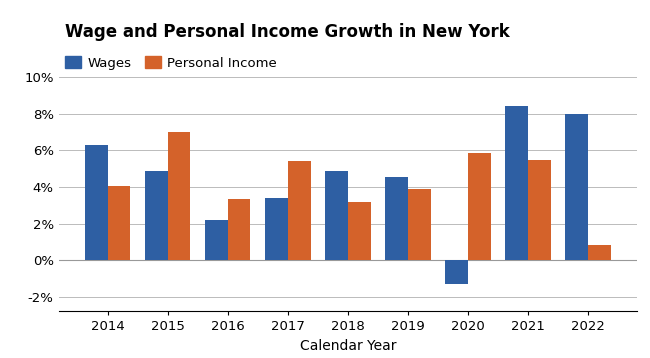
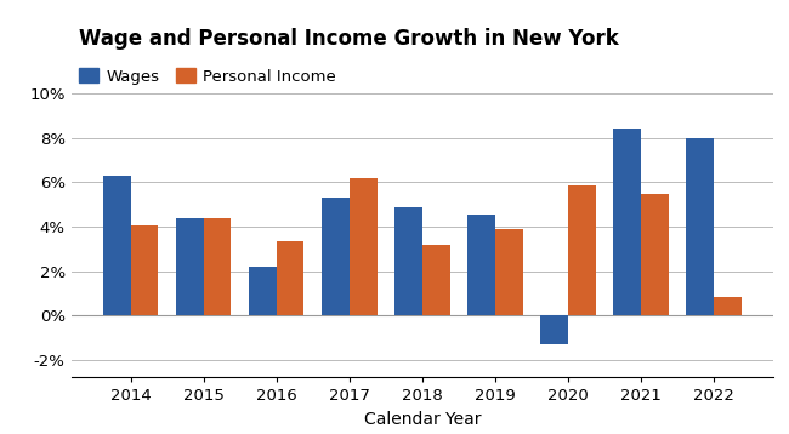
Wages/2015: 4.9% -> 4.4%
Personal Income/2015: 7.0% -> 4.4%
Wages/2017: 3.4% -> 5.3%
Personal Income/2017: 5.4% -> 6.2%
